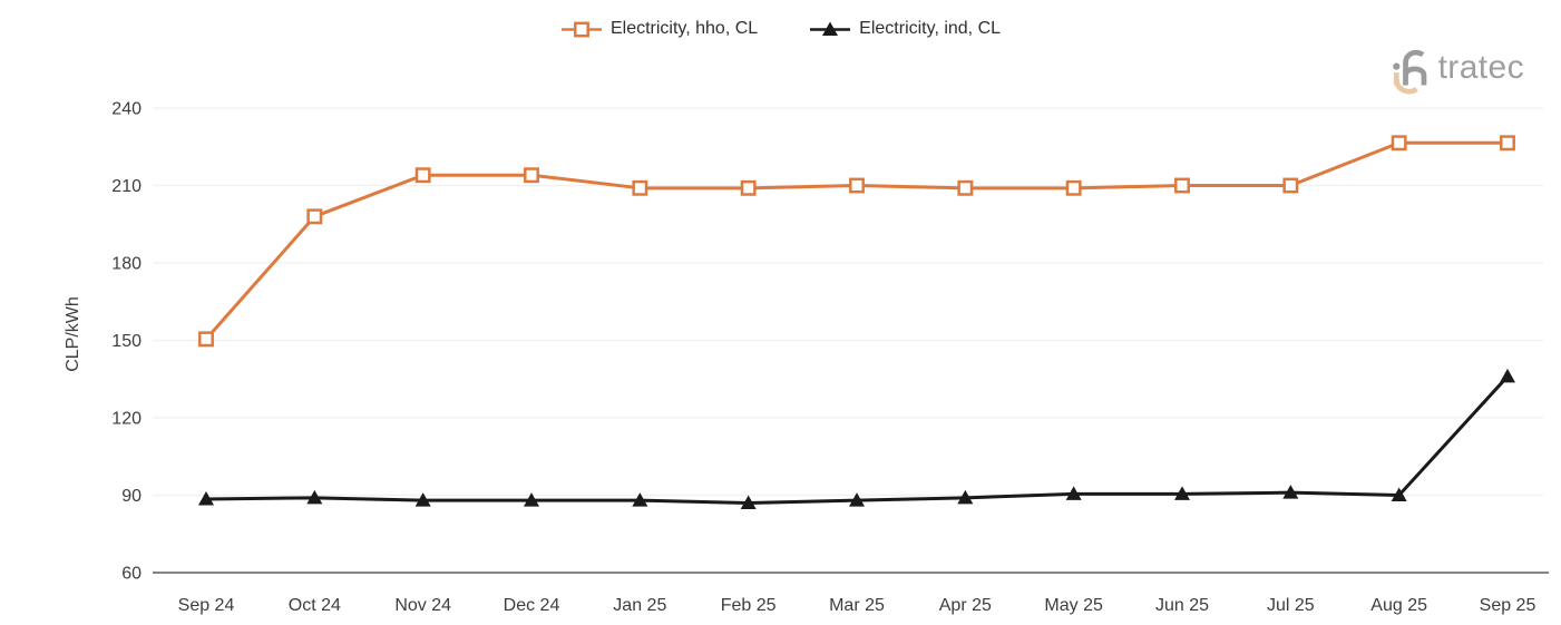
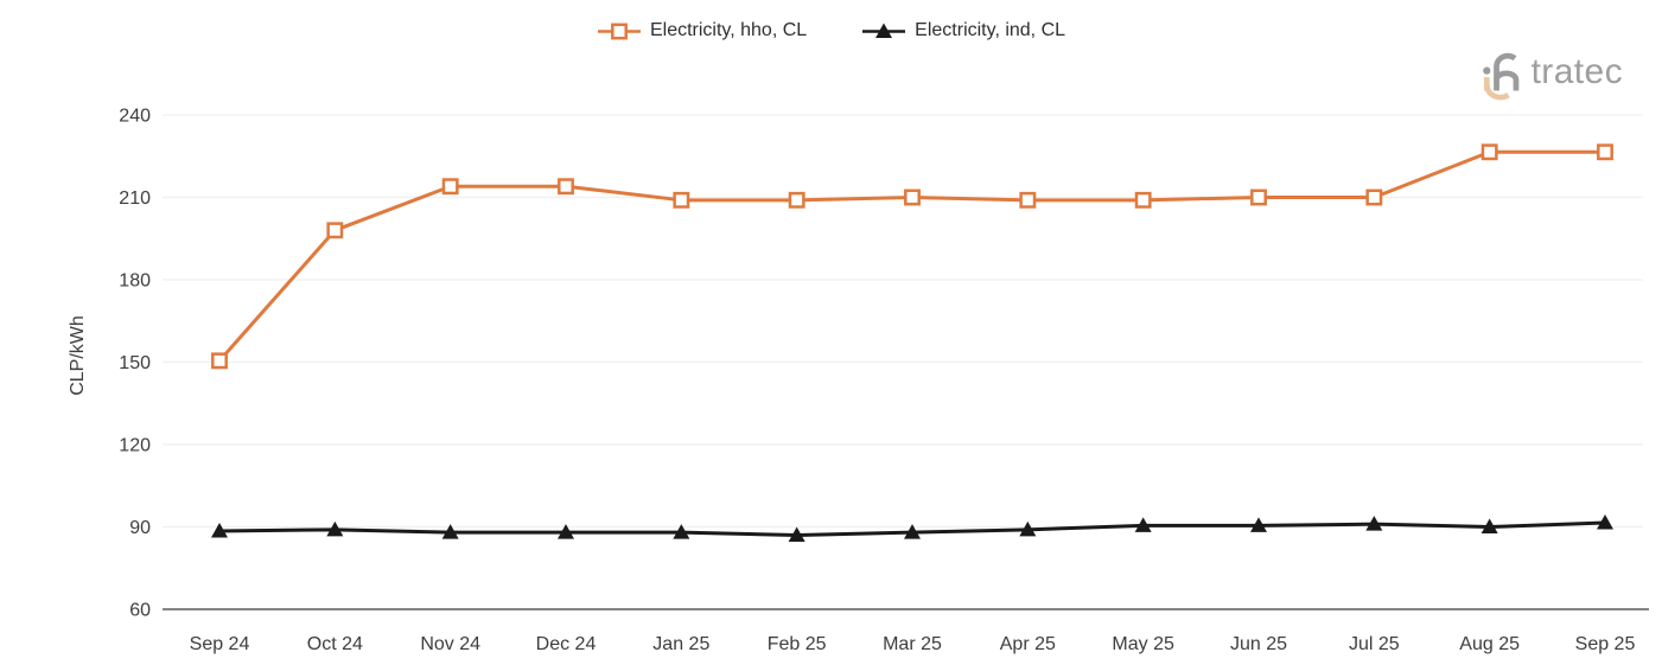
Electricity, ind, CL/Sep 25: 136 -> 92
